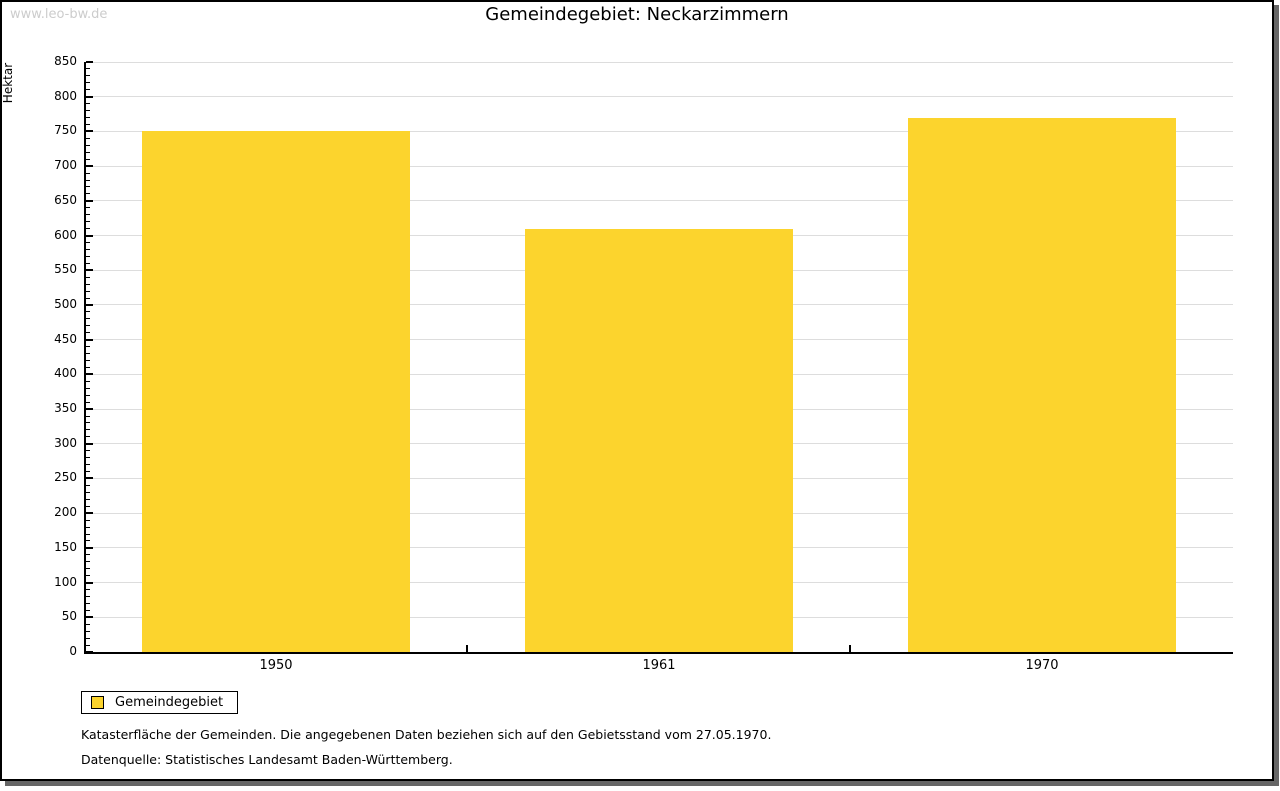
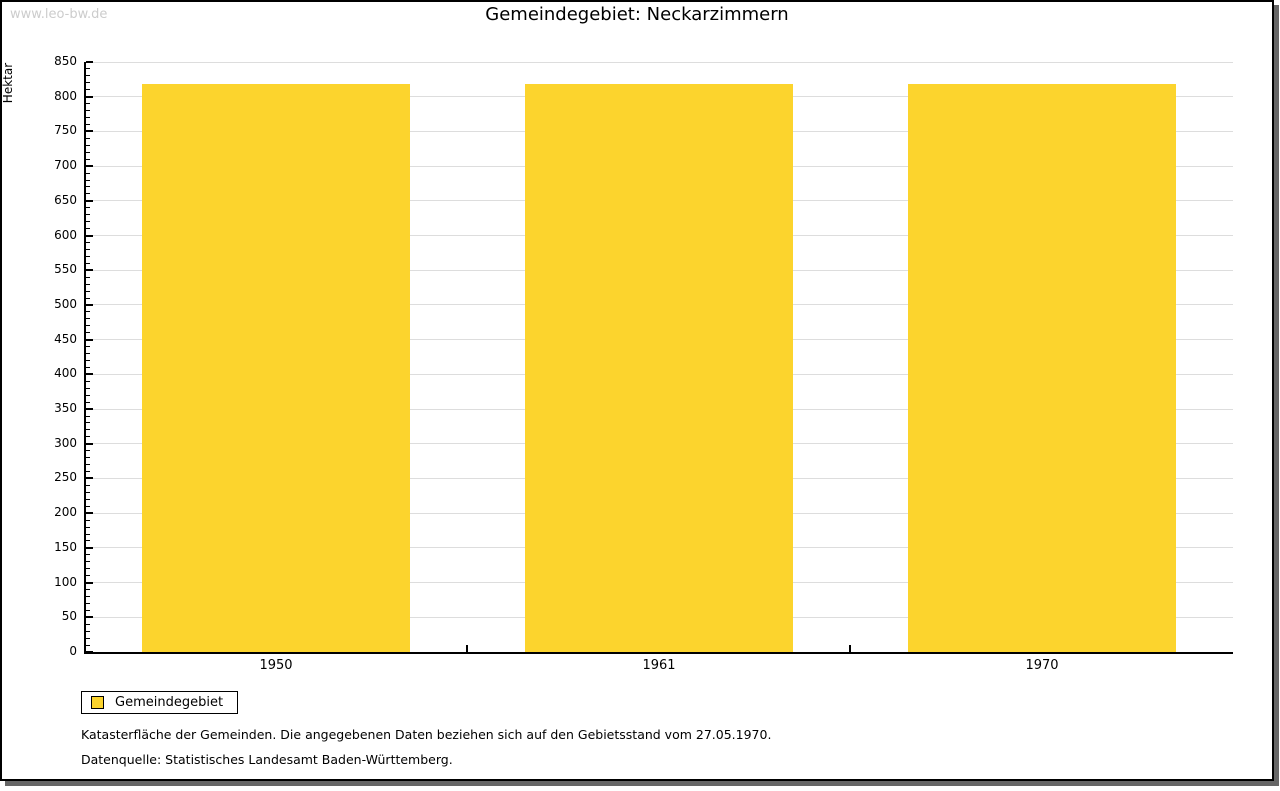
1950: 750 -> 820
1961: 610 -> 820
1970: 770 -> 820
